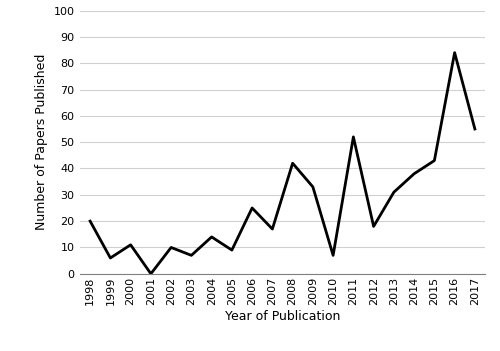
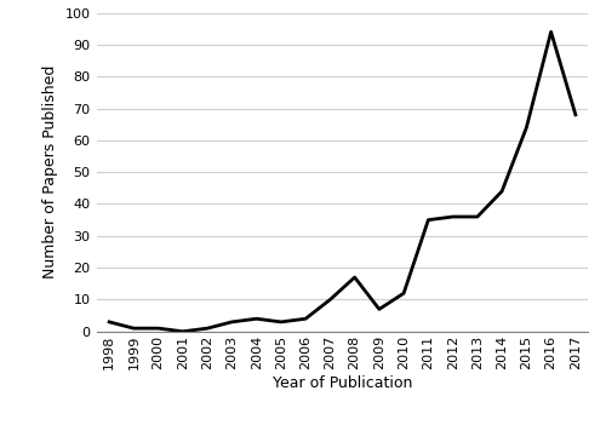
1998: 20 -> 3
1999: 6 -> 1
2000: 11 -> 1
2002: 10 -> 1
2003: 7 -> 3
2004: 14 -> 4
2005: 9 -> 3
2006: 25 -> 4
2007: 17 -> 10
2008: 42 -> 17
2009: 33 -> 7
2010: 7 -> 12
2011: 52 -> 35
2012: 18 -> 36
2013: 31 -> 36
2014: 38 -> 44
2015: 43 -> 64
2016: 84 -> 94
2017: 55 -> 68
